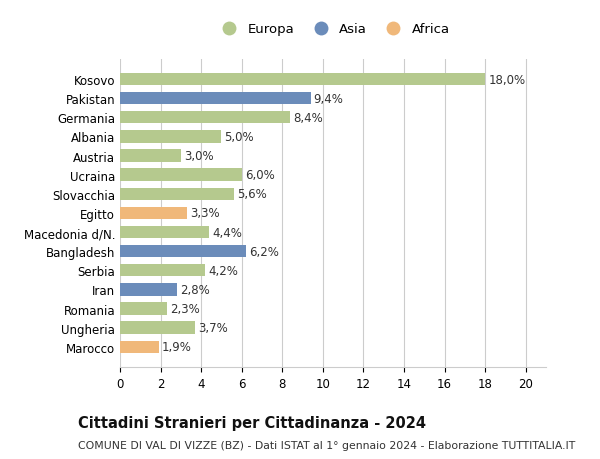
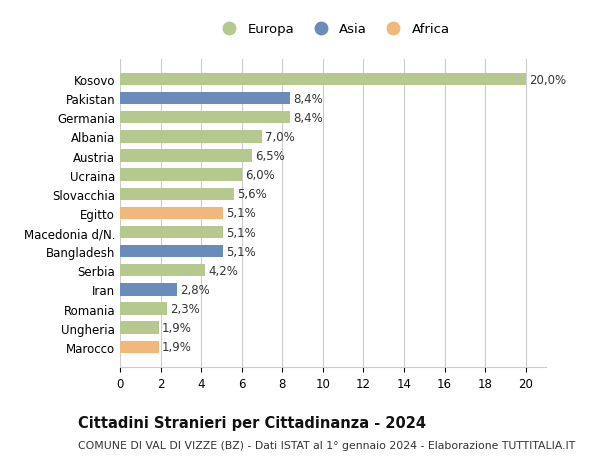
Kosovo: 18,0% -> 20,0%
Pakistan: 9,4% -> 8,4%
Albania: 5,0% -> 7,0%
Austria: 3,0% -> 6,5%
Egitto: 3,3% -> 5,1%
Macedonia d/N.: 4,4% -> 5,1%
Bangladesh: 6,2% -> 5,1%
Ungheria: 3,7% -> 1,9%
